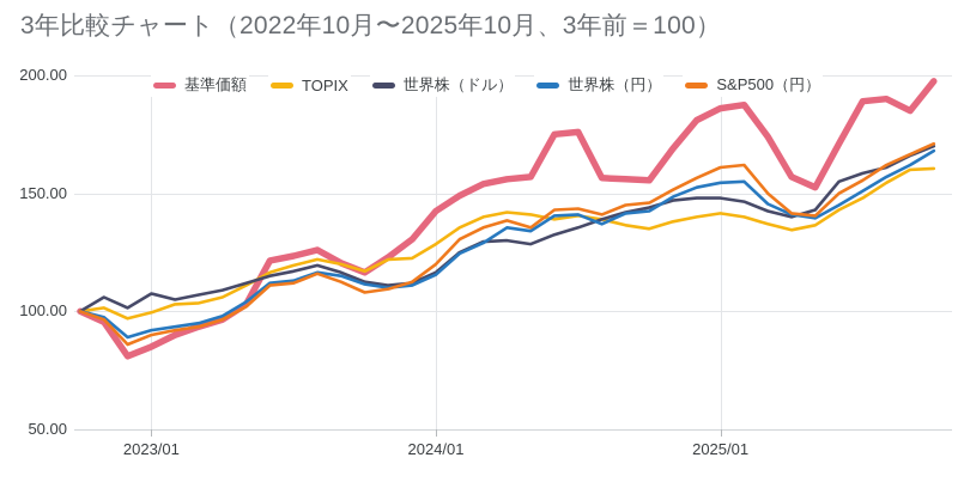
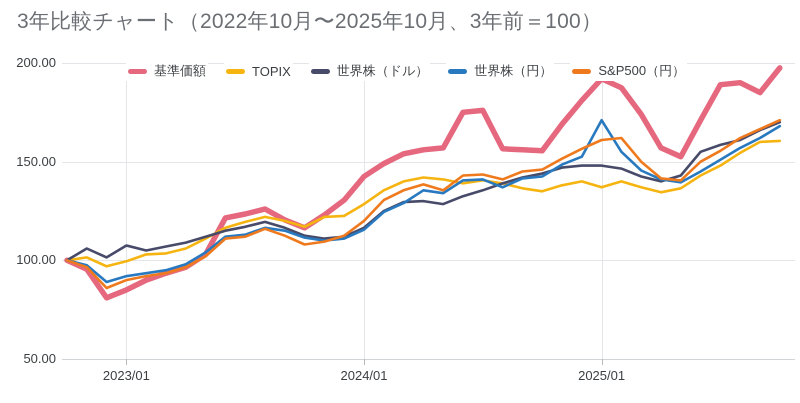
基準価額/2025/01: 186 -> 192
TOPIX/2025/01: 142 -> 137
世界株（円）/2025/01: 154 -> 171
